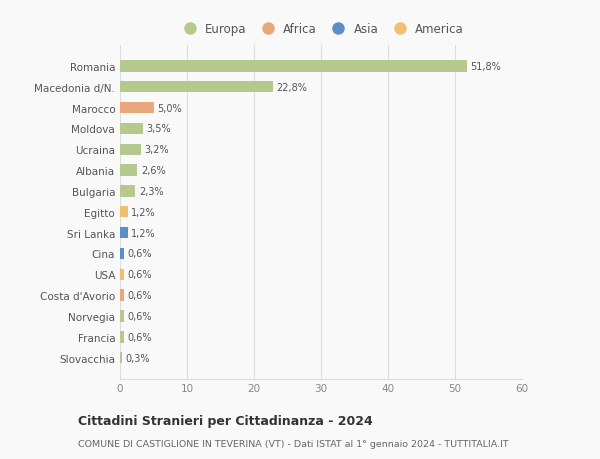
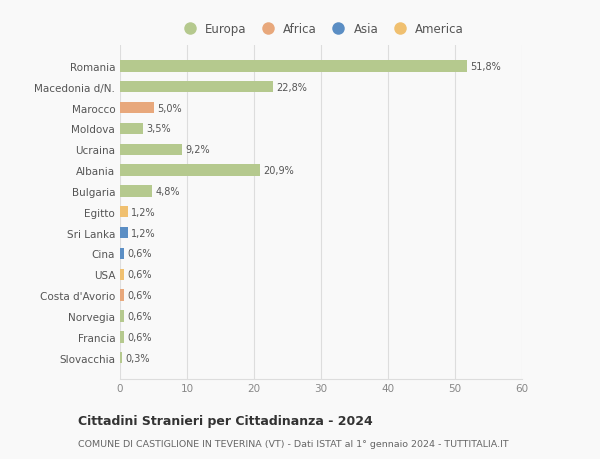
Ucraina: 3,2% -> 9,2%
Albania: 2,6% -> 20,9%
Bulgaria: 2,3% -> 4,8%
